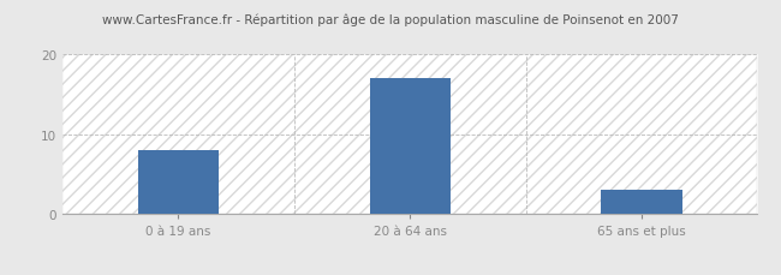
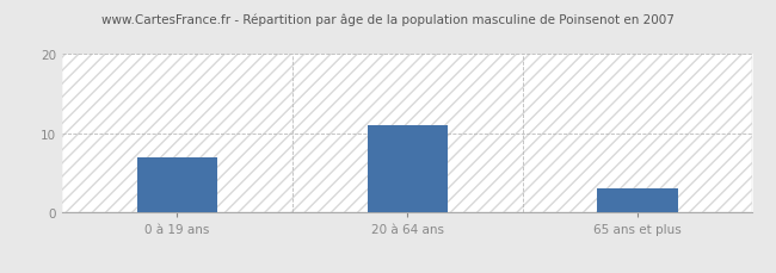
0 à 19 ans: 8 -> 7
20 à 64 ans: 17 -> 11
